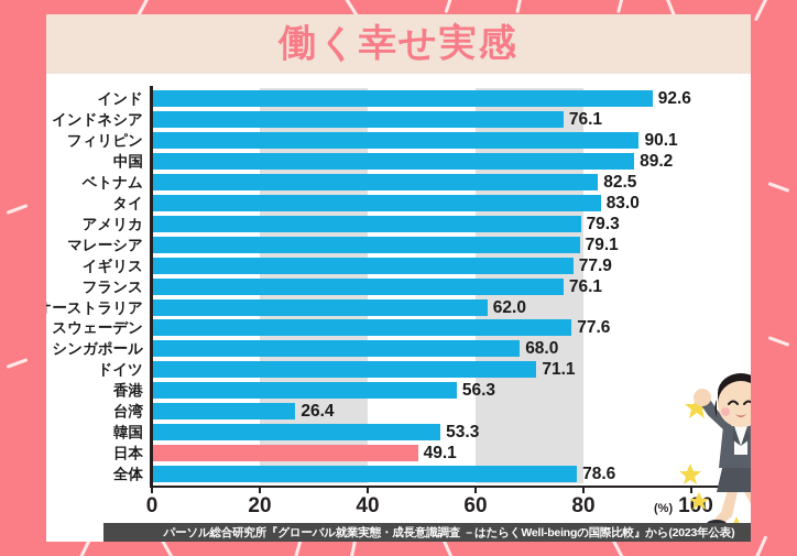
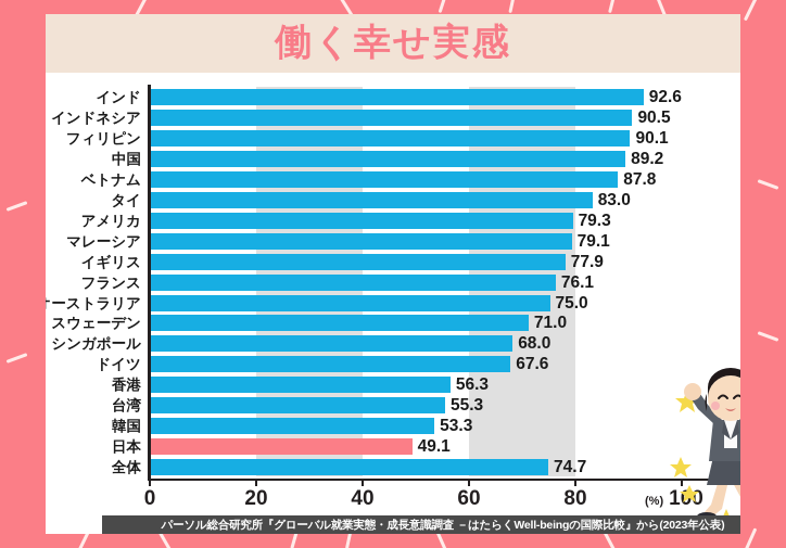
インドネシア: 76.1 -> 90.5
ベトナム: 82.5 -> 87.8
オーストラリア: 62.0 -> 75.0
スウェーデン: 77.6 -> 71.0
ドイツ: 71.1 -> 67.6
台湾: 26.4 -> 55.3
全体: 78.6 -> 74.7
